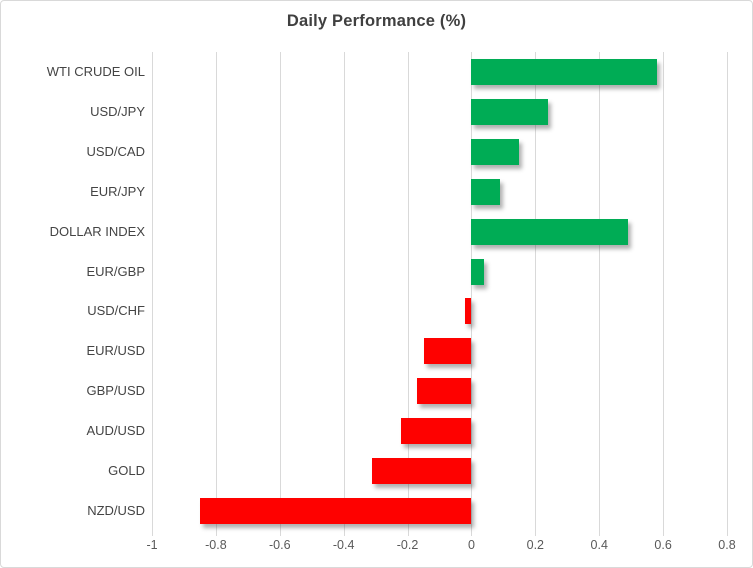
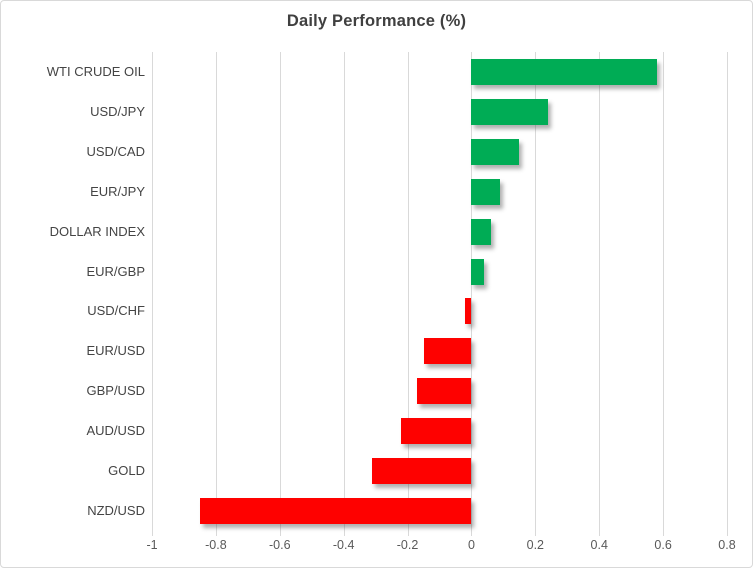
DOLLAR INDEX: 0.49 -> 0.06
